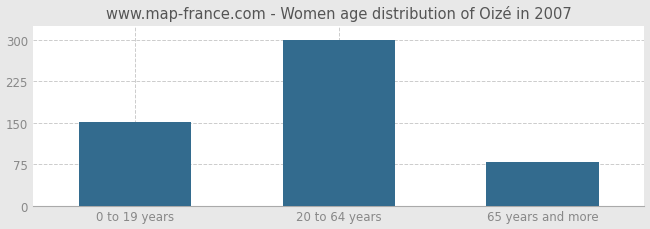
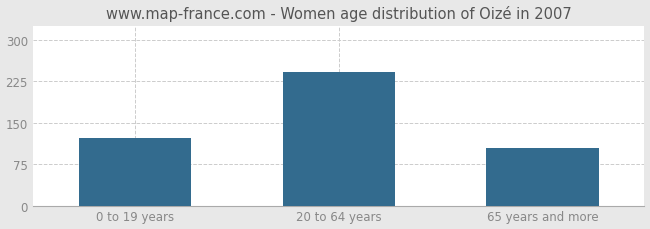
0 to 19 years: 152 -> 122
20 to 64 years: 300 -> 242
65 years and more: 78 -> 104
